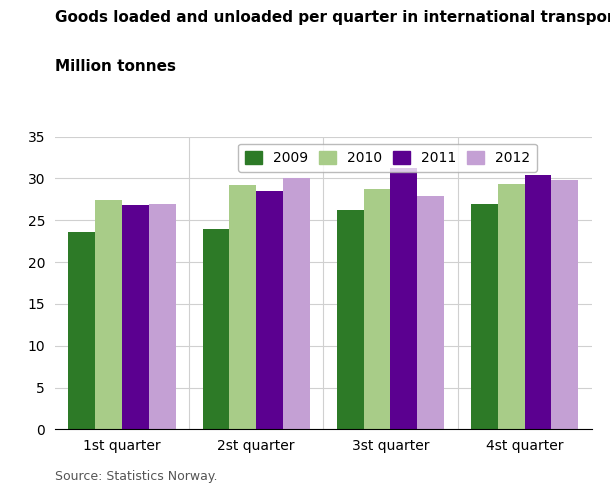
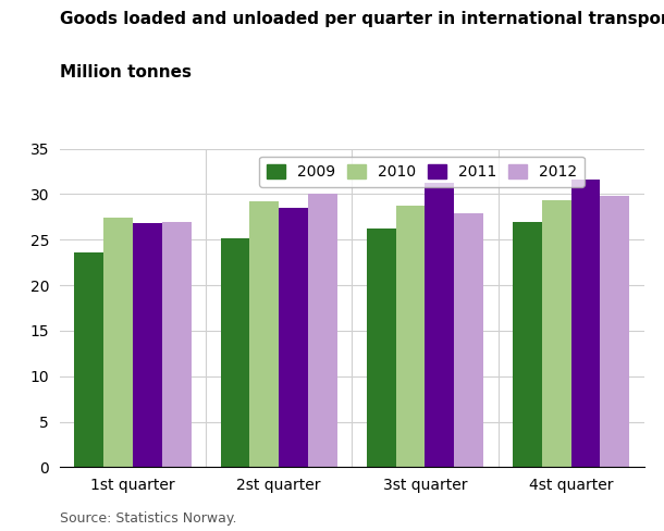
2009/2st quarter: 23.9 -> 25.2
2011/4st quarter: 30.4 -> 31.6
